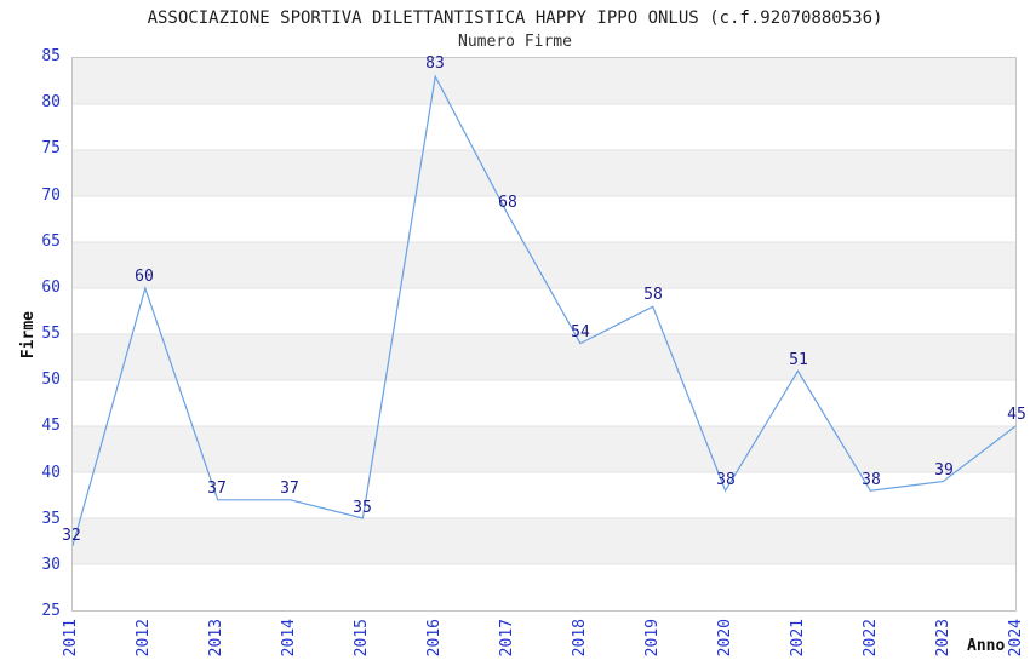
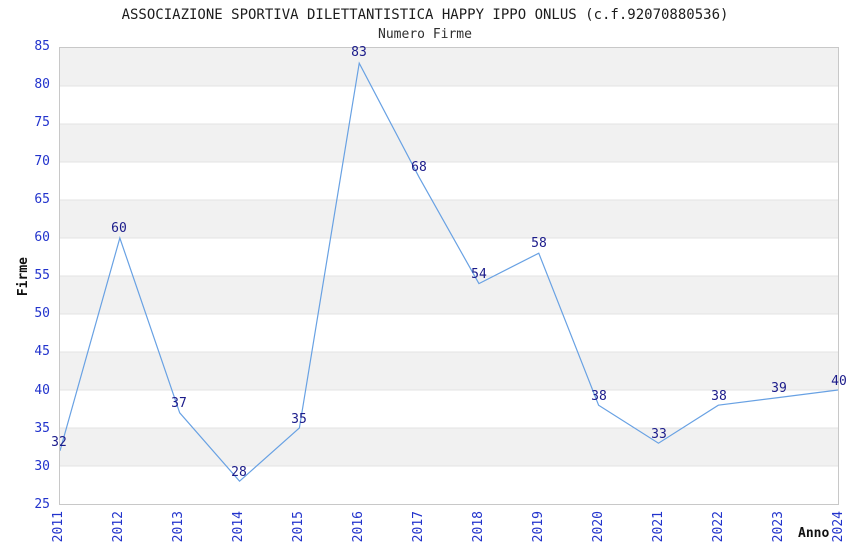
2014: 37 -> 28
2021: 51 -> 33
2024: 45 -> 40
